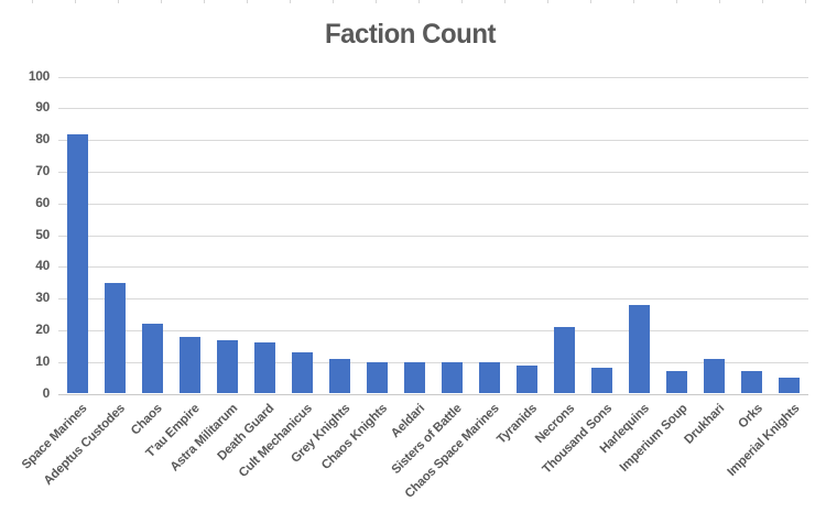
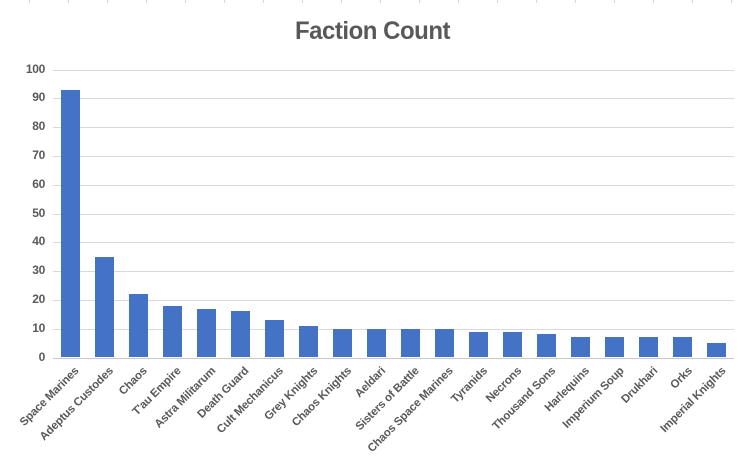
Space Marines: 82 -> 93
Necrons: 21 -> 9
Harlequins: 28 -> 7
Drukhari: 11 -> 7
